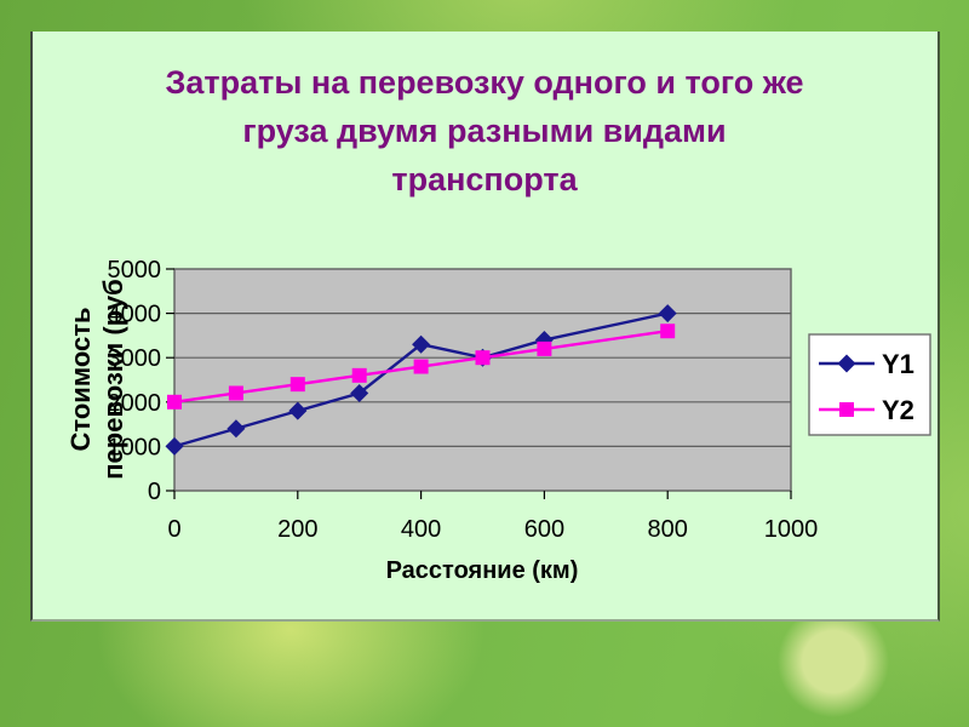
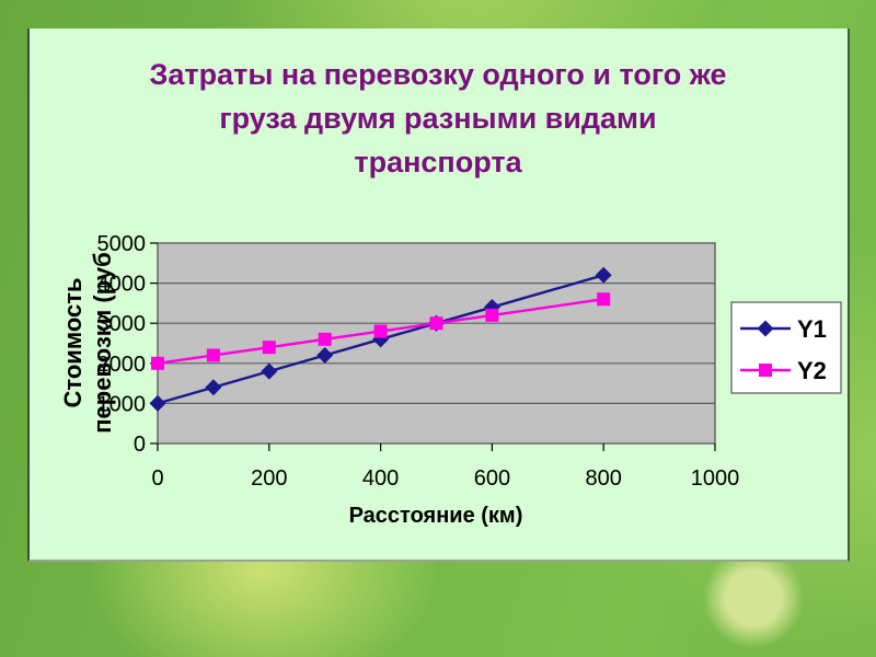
Y1/400: 3300 -> 2600
Y1/800: 4000 -> 4200
